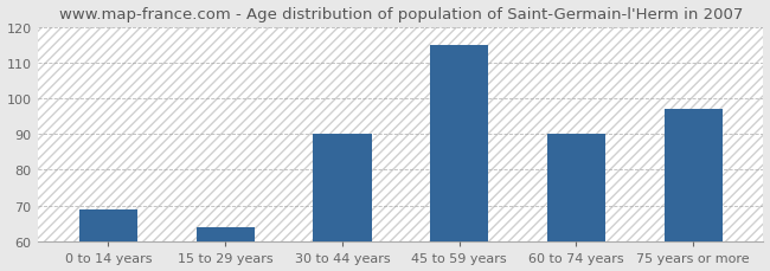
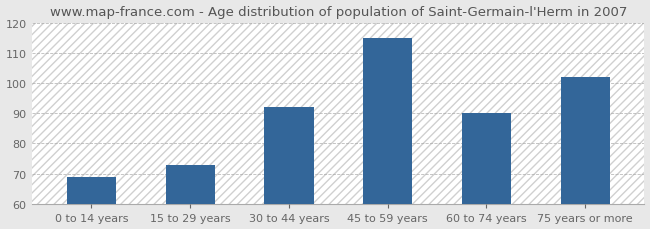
15 to 29 years: 64 -> 73
30 to 44 years: 90 -> 92
75 years or more: 97 -> 102
